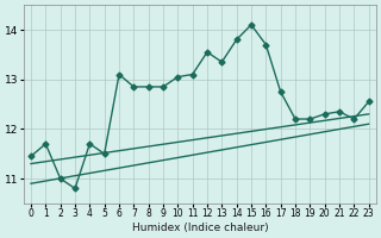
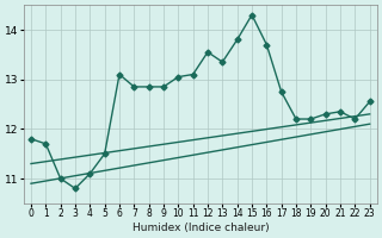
0: 11.45 -> 11.80
4: 11.70 -> 11.10
15: 14.10 -> 14.30
